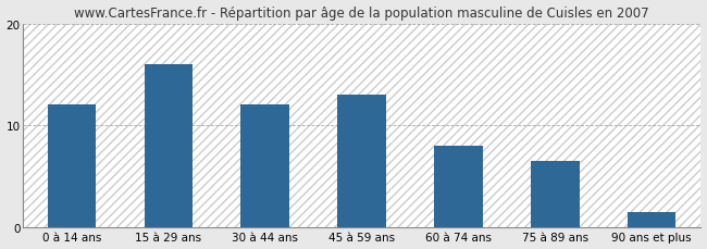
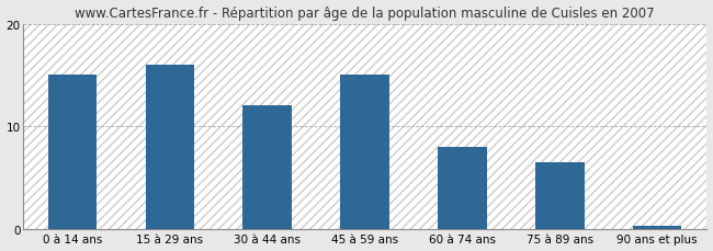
0 à 14 ans: 12.0 -> 15.0
45 à 59 ans: 13.0 -> 15.0
90 ans et plus: 1.4 -> 0.3
